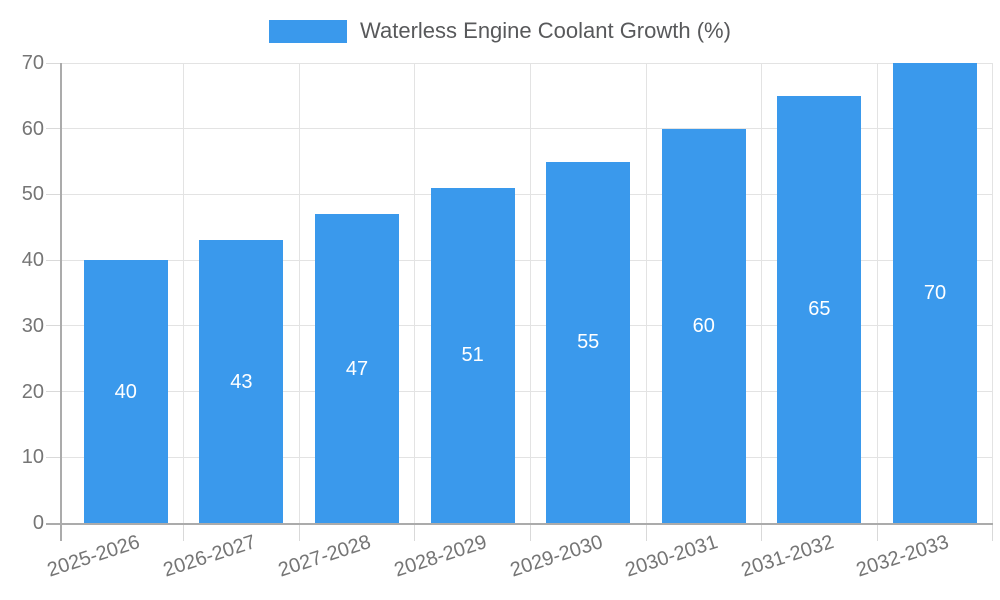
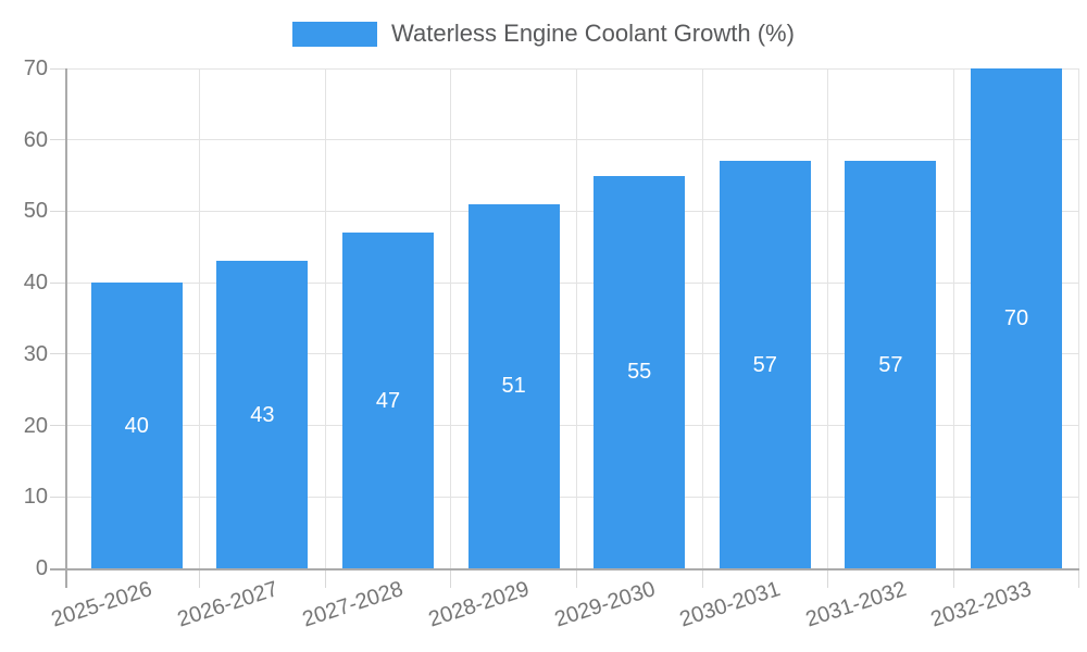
2030-2031: 60 -> 57
2031-2032: 65 -> 57
